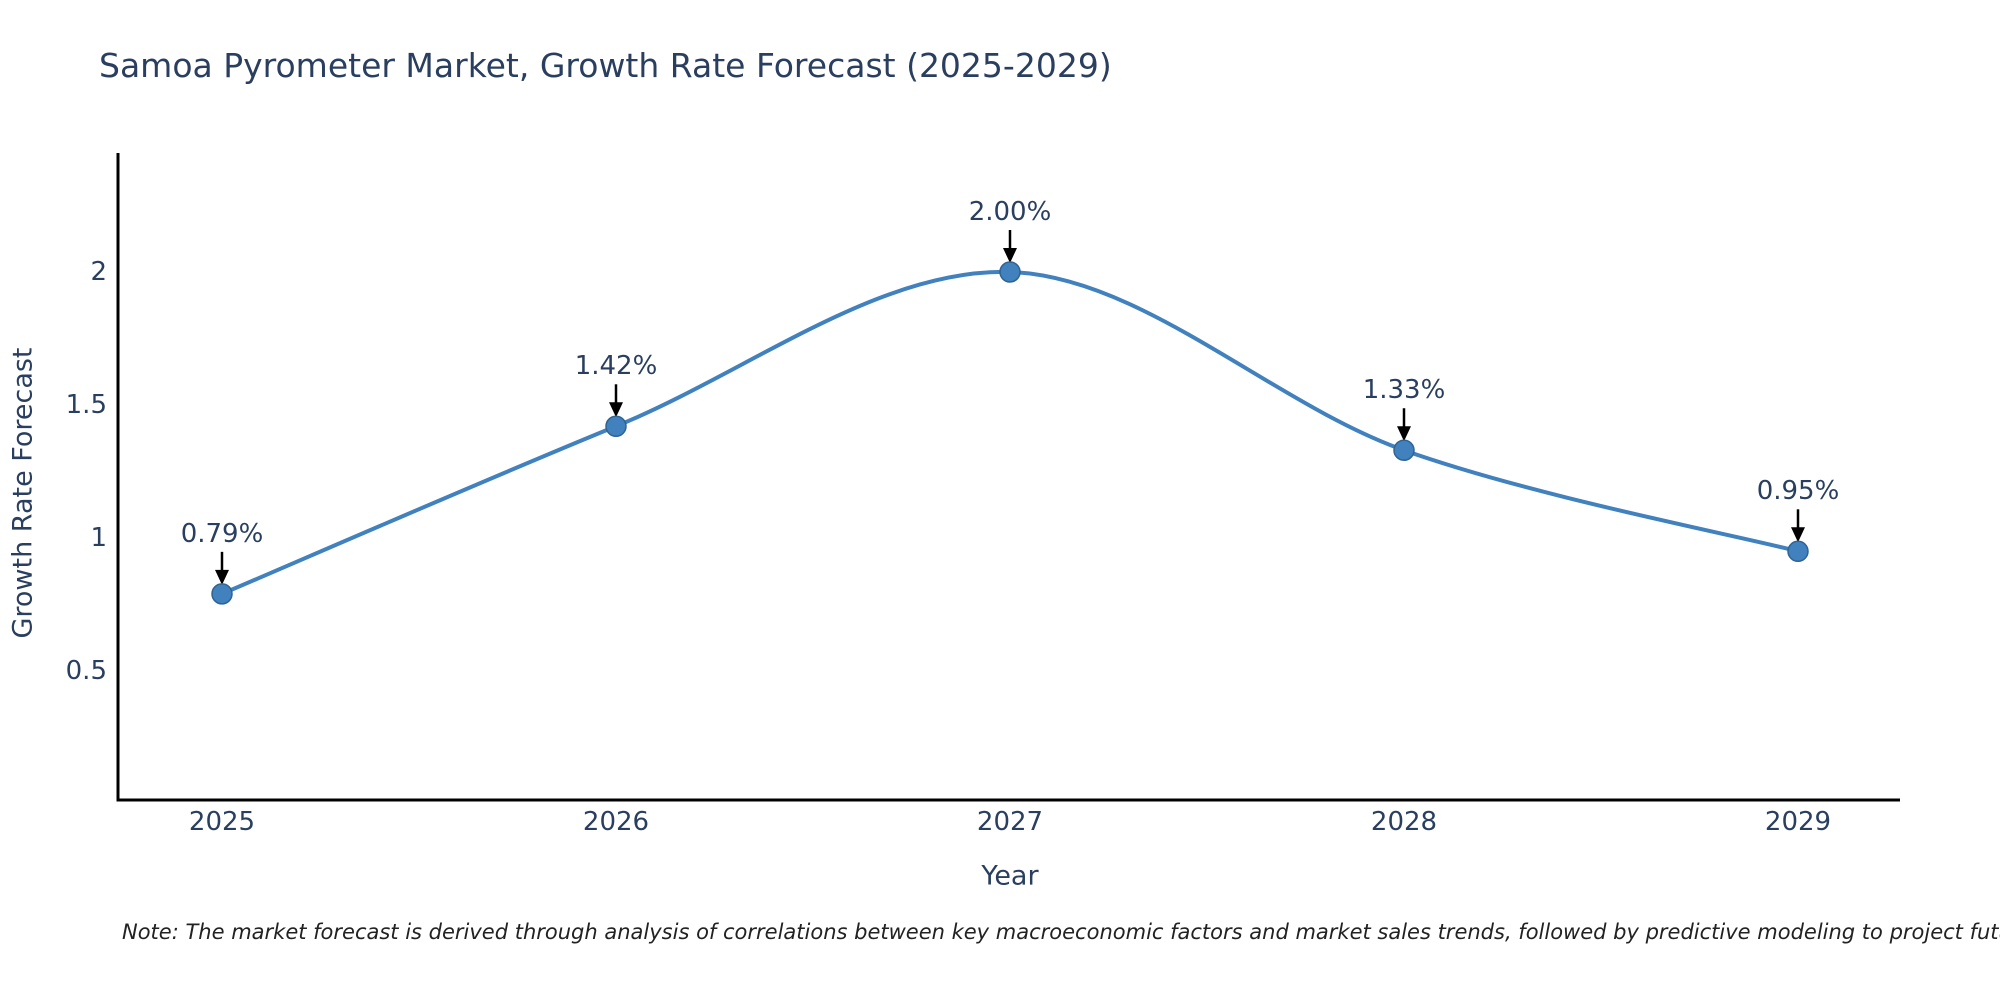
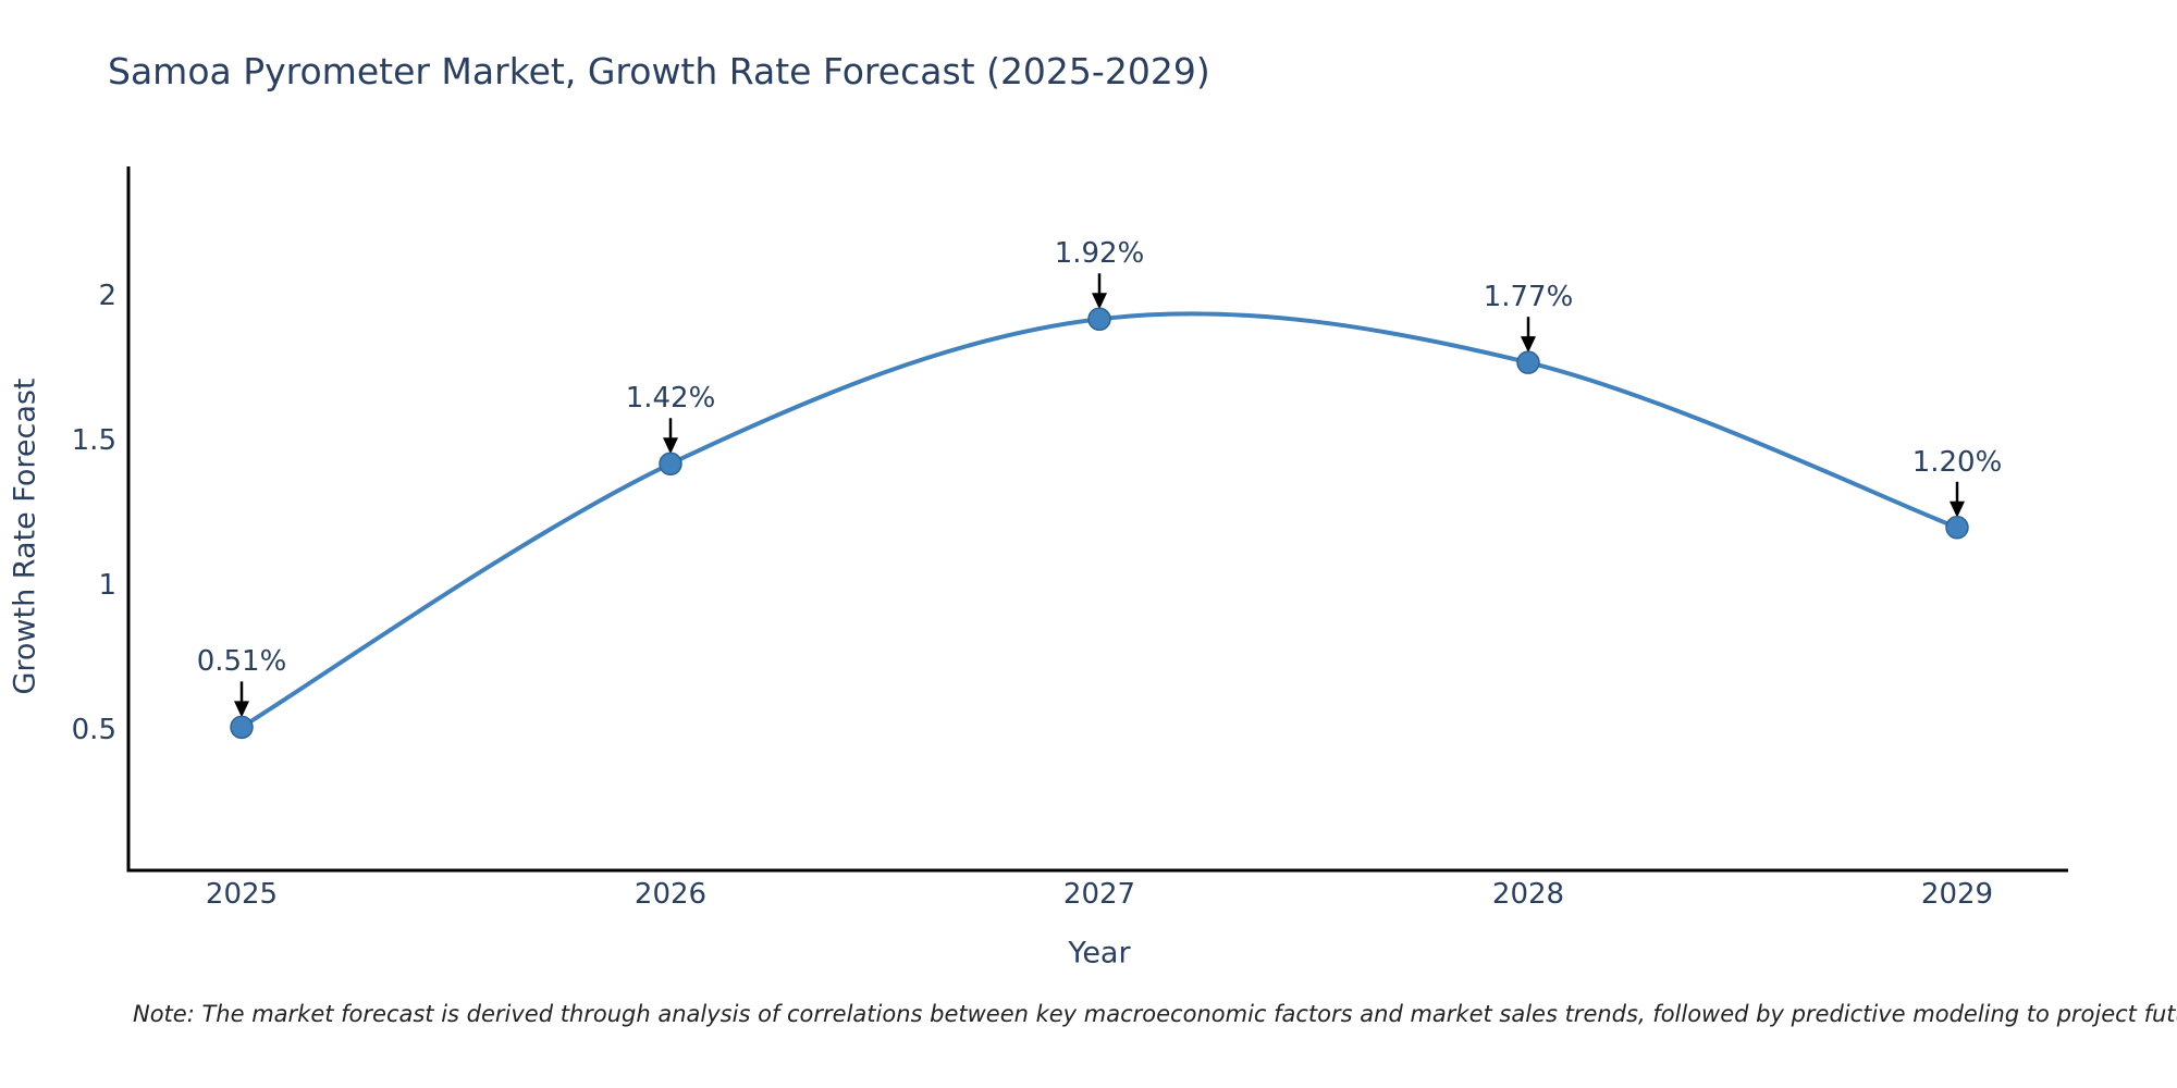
2025: 0.79% -> 0.51%
2027: 2.00% -> 1.92%
2028: 1.33% -> 1.77%
2029: 0.95% -> 1.20%
